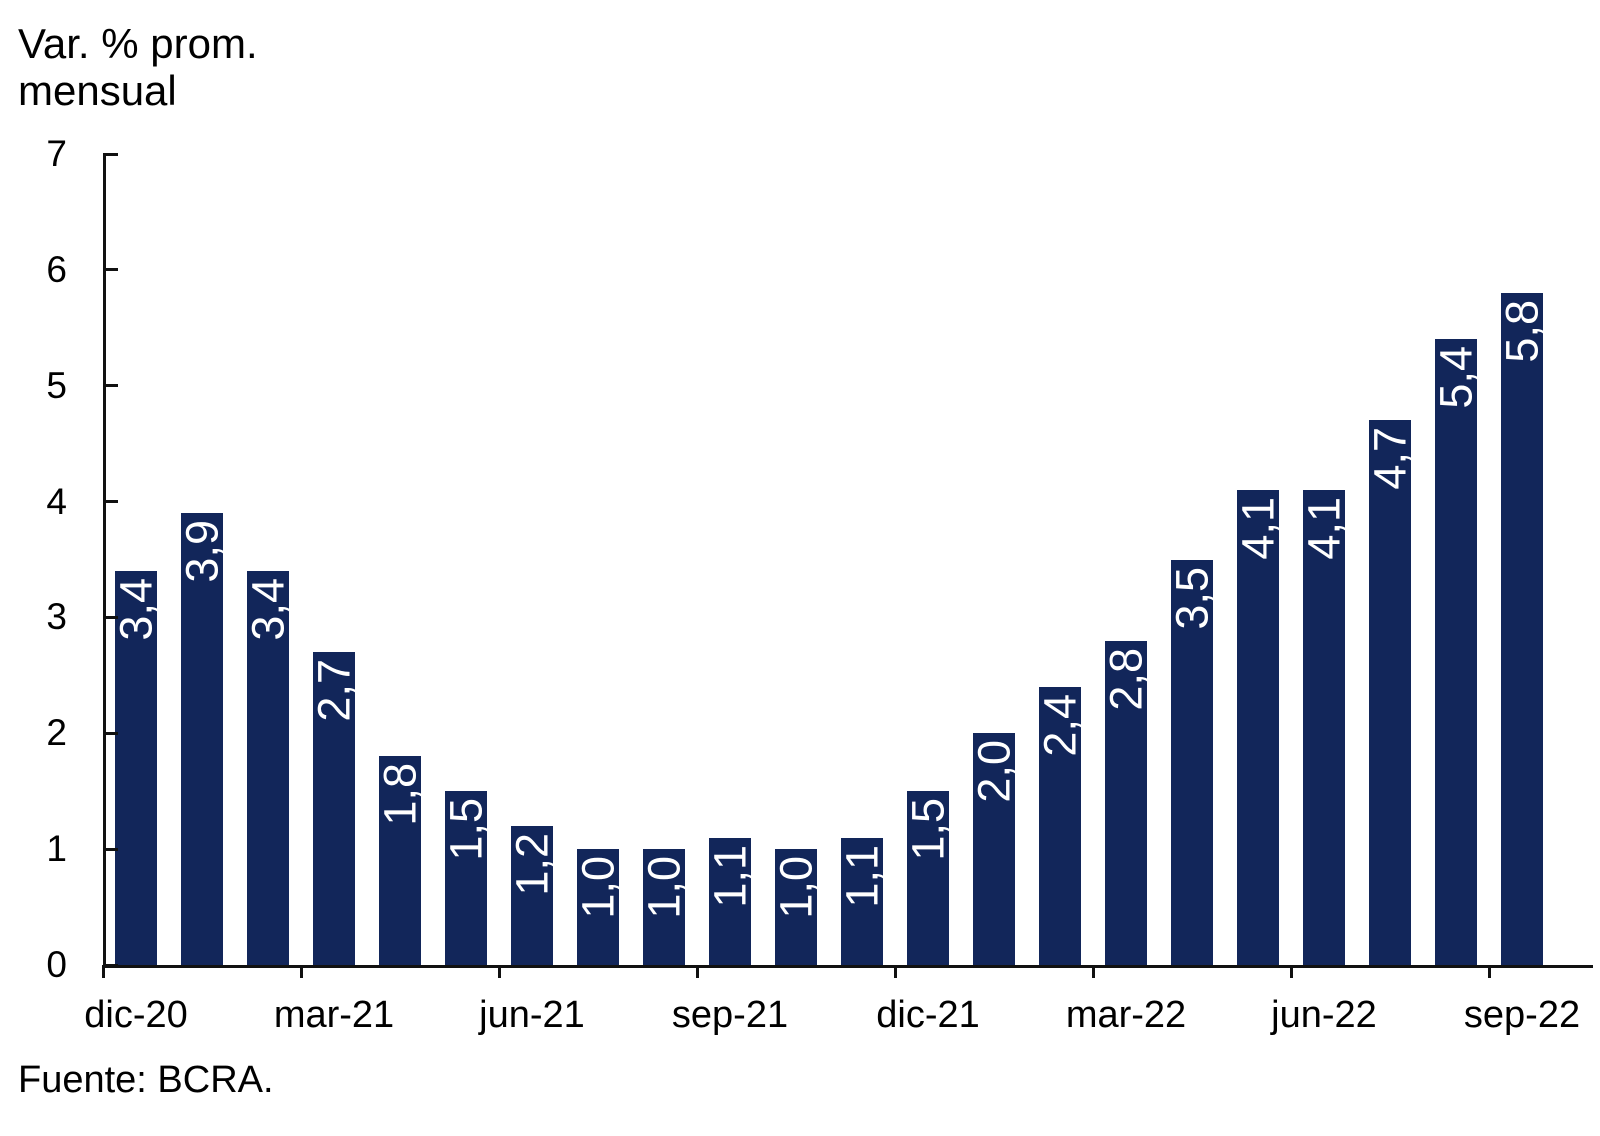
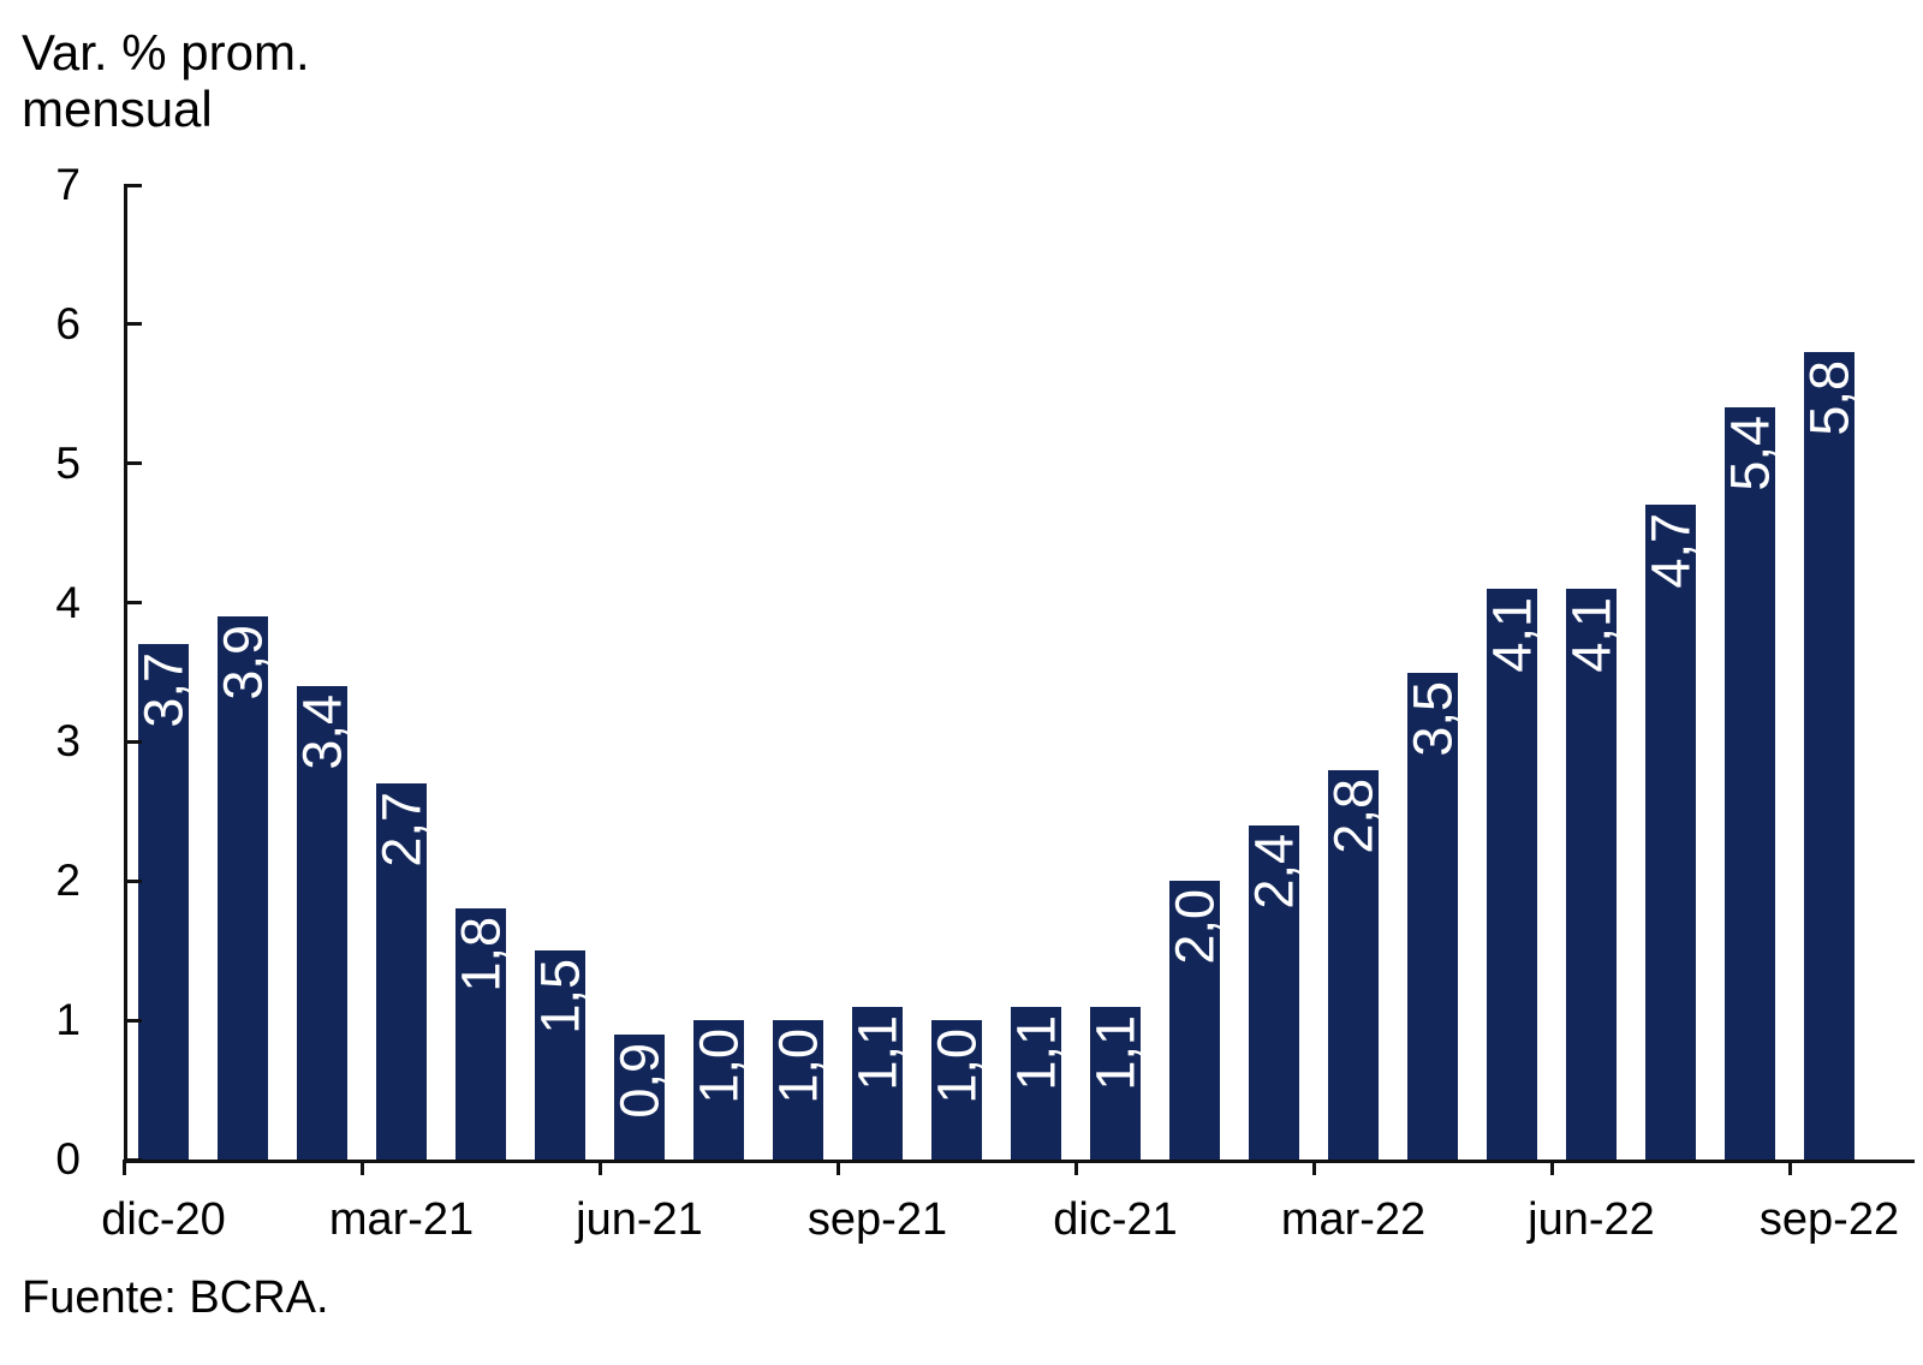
dic-20: 3,4 -> 3,7
jun-21: 1,2 -> 0,9
dic-21: 1,5 -> 1,1
